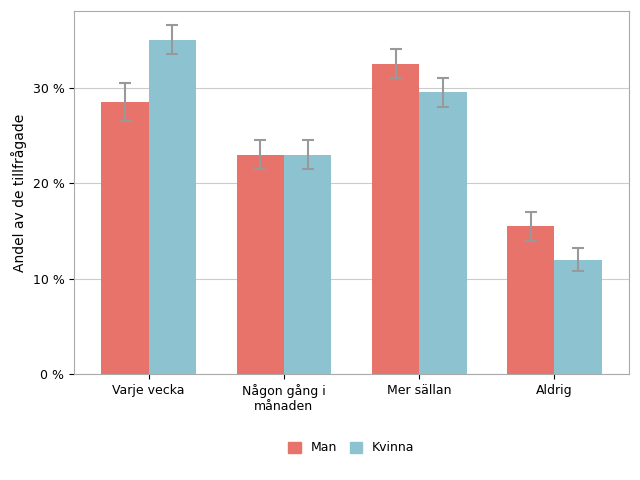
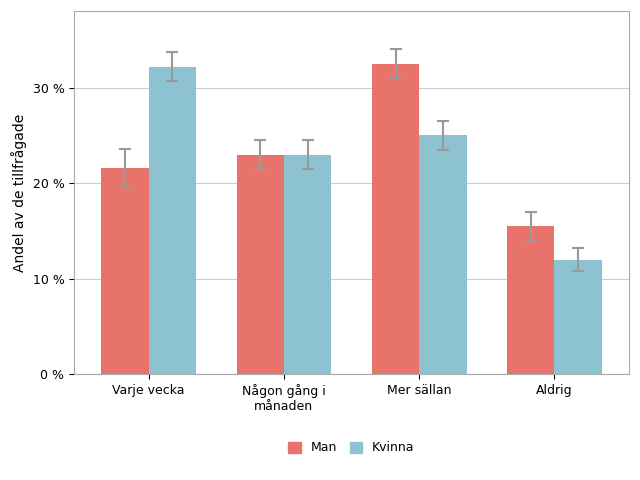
Man/Varje vecka: 28.5 % -> 21.6 %
Kvinna/Varje vecka: 35.0 % -> 32.2 %
Kvinna/Mer sällan: 29.5 % -> 25.0 %
